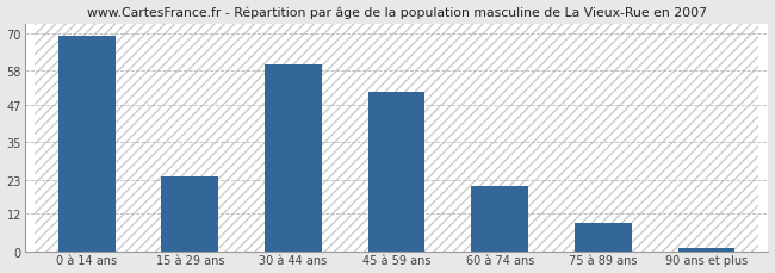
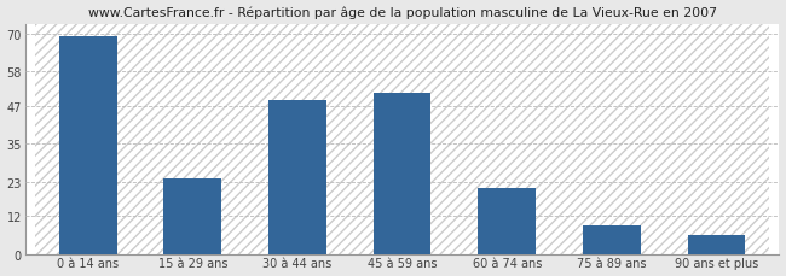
30 à 44 ans: 60 -> 49
90 ans et plus: 1 -> 6
